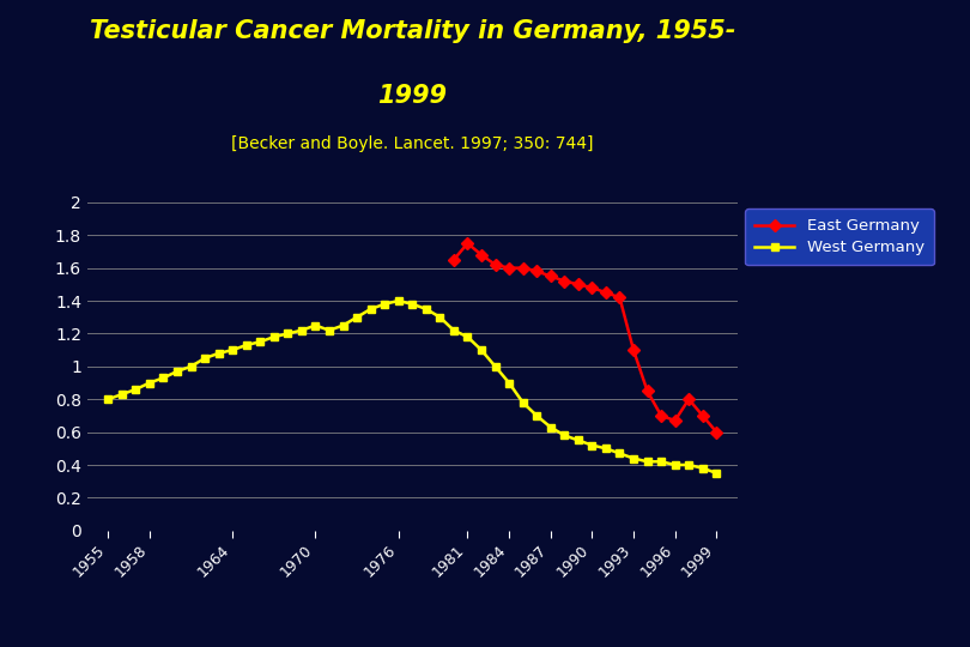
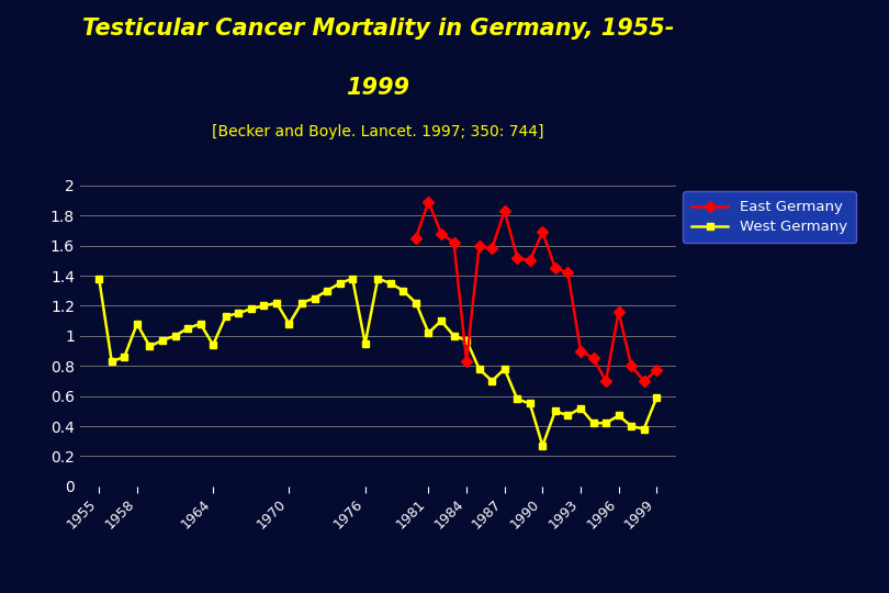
West Germany/1955: 0.80 -> 1.38
West Germany/1958: 0.90 -> 1.08
West Germany/1964: 1.10 -> 0.94
West Germany/1970: 1.25 -> 1.08
West Germany/1976: 1.40 -> 0.95
West Germany/1981: 1.18 -> 1.02
East Germany/1981: 1.75 -> 1.89
West Germany/1984: 0.90 -> 0.97
East Germany/1984: 1.60 -> 0.83
West Germany/1987: 0.63 -> 0.78
East Germany/1987: 1.55 -> 1.83
West Germany/1990: 0.52 -> 0.27
East Germany/1990: 1.48 -> 1.69
West Germany/1993: 0.44 -> 0.52
East Germany/1993: 1.10 -> 0.90
West Germany/1996: 0.40 -> 0.47
East Germany/1996: 0.67 -> 1.16
West Germany/1999: 0.35 -> 0.59
East Germany/1999: 0.60 -> 0.77
